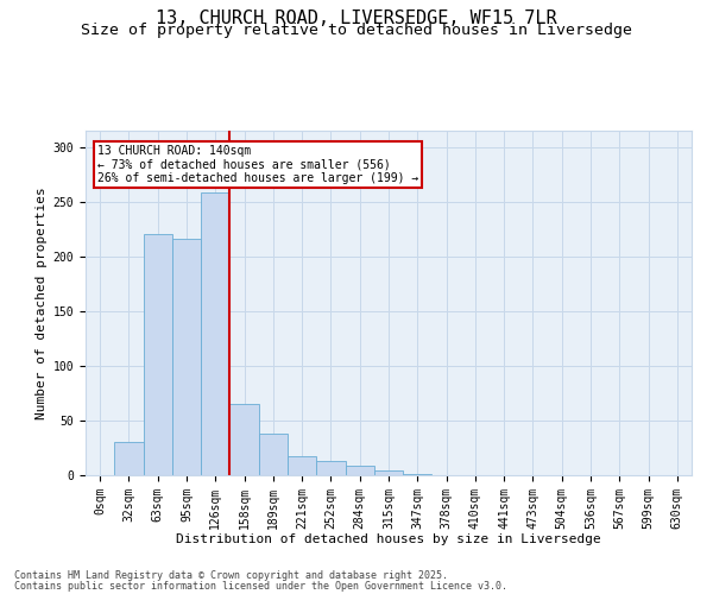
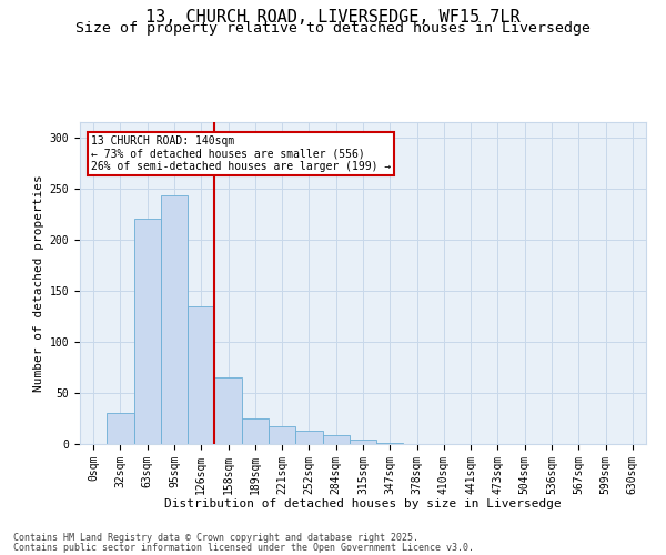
95sqm: 216 -> 243
126sqm: 258 -> 135
189sqm: 38 -> 25
